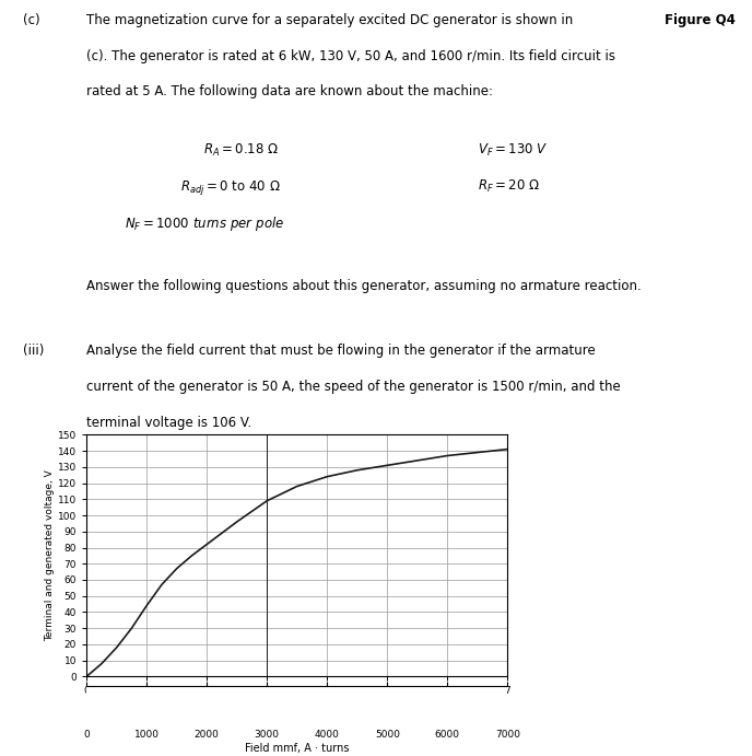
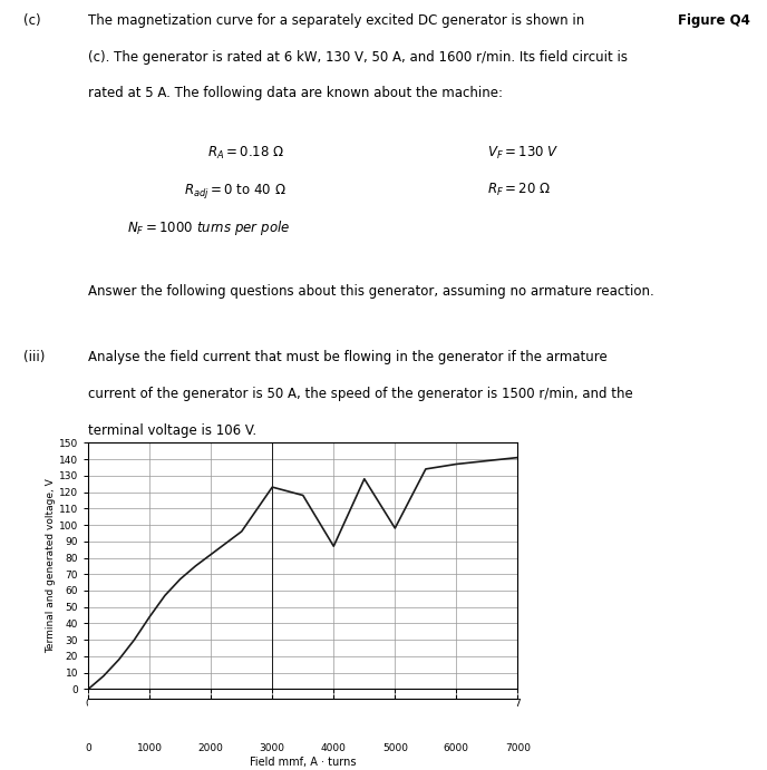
3: 109 -> 123
4: 124 -> 87
5: 131 -> 98
